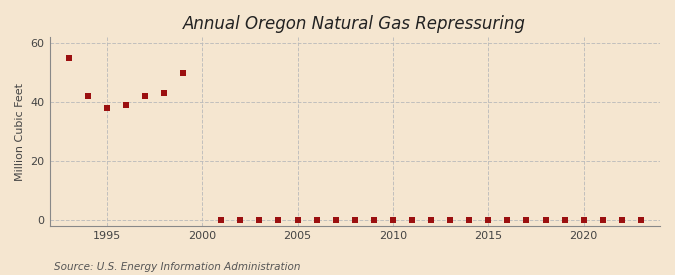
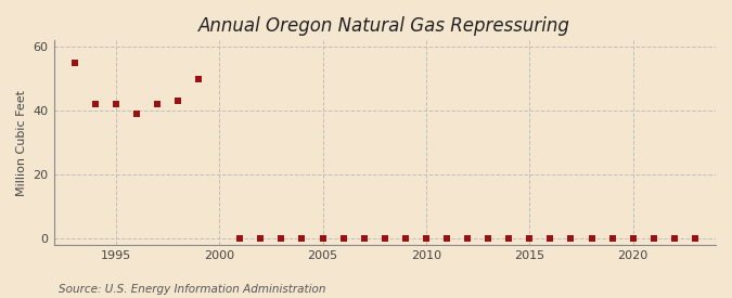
1995: 38 -> 42
